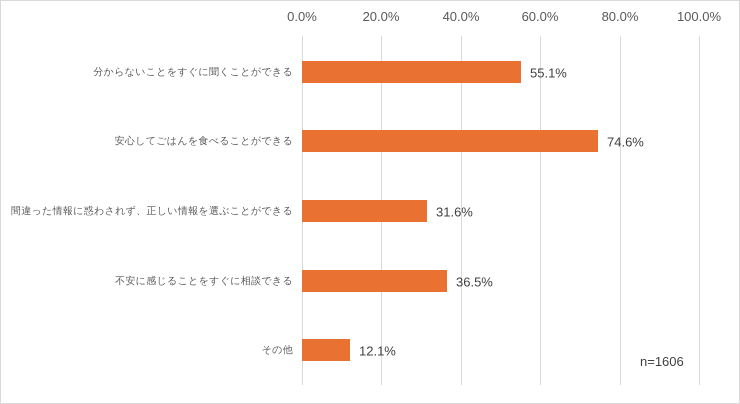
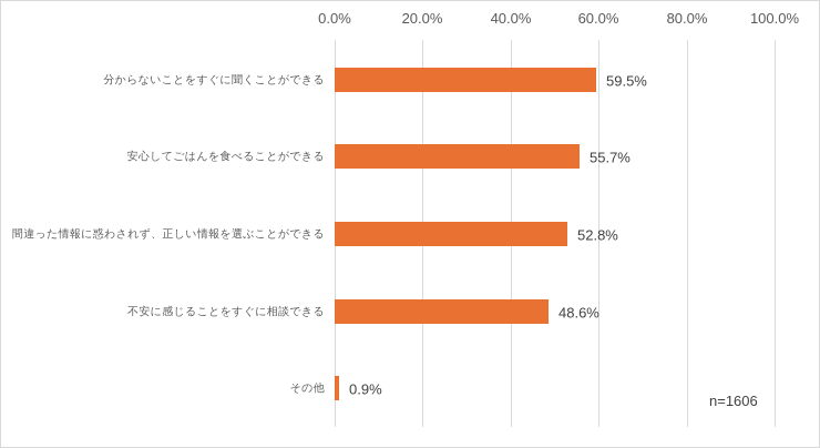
分からないことをすぐに聞くことができる: 55.1% -> 59.5%
安心してごはんを食べることができる: 74.6% -> 55.7%
間違った情報に惑わされず、正しい情報を選ぶことができる: 31.6% -> 52.8%
不安に感じることをすぐに相談できる: 36.5% -> 48.6%
その他: 12.1% -> 0.9%
